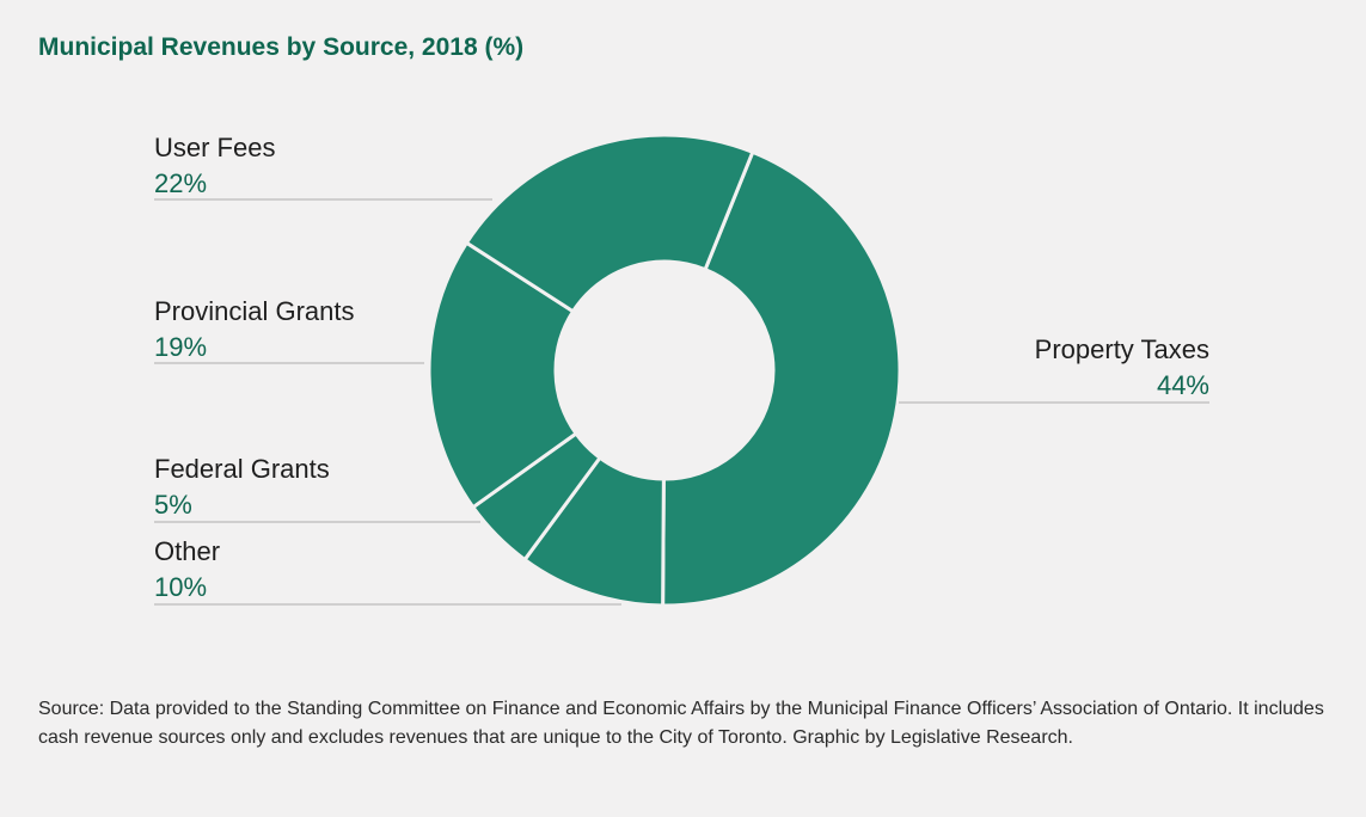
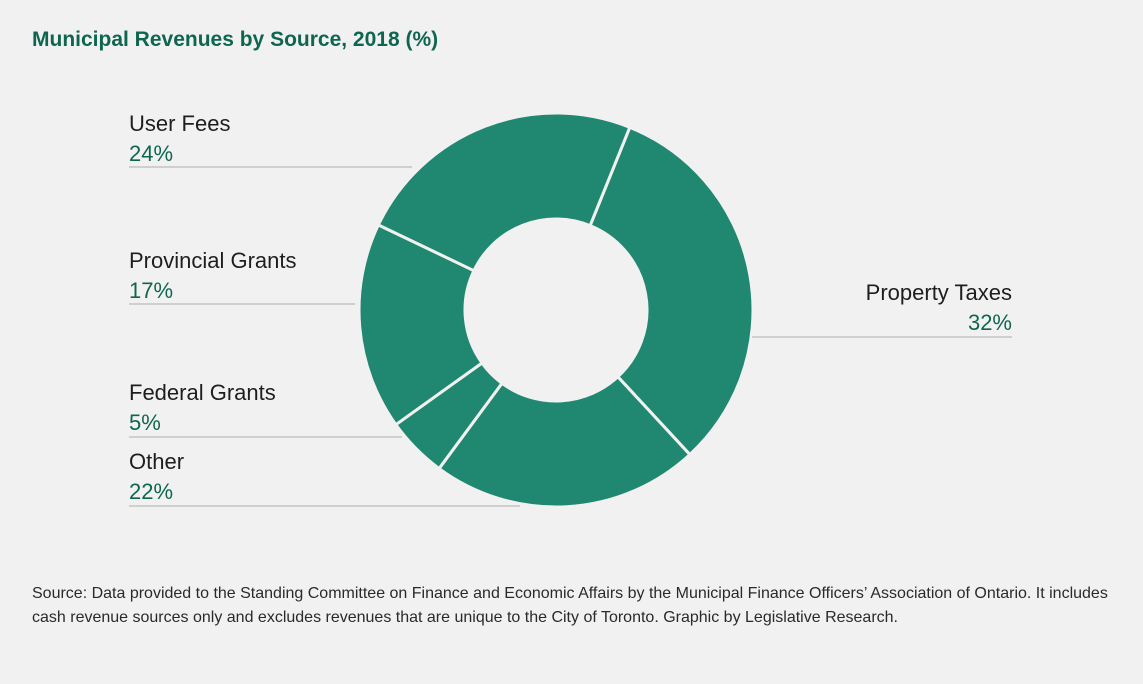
Property Taxes: 44% -> 32%
Other: 10% -> 22%
Provincial Grants: 19% -> 17%
User Fees: 22% -> 24%
